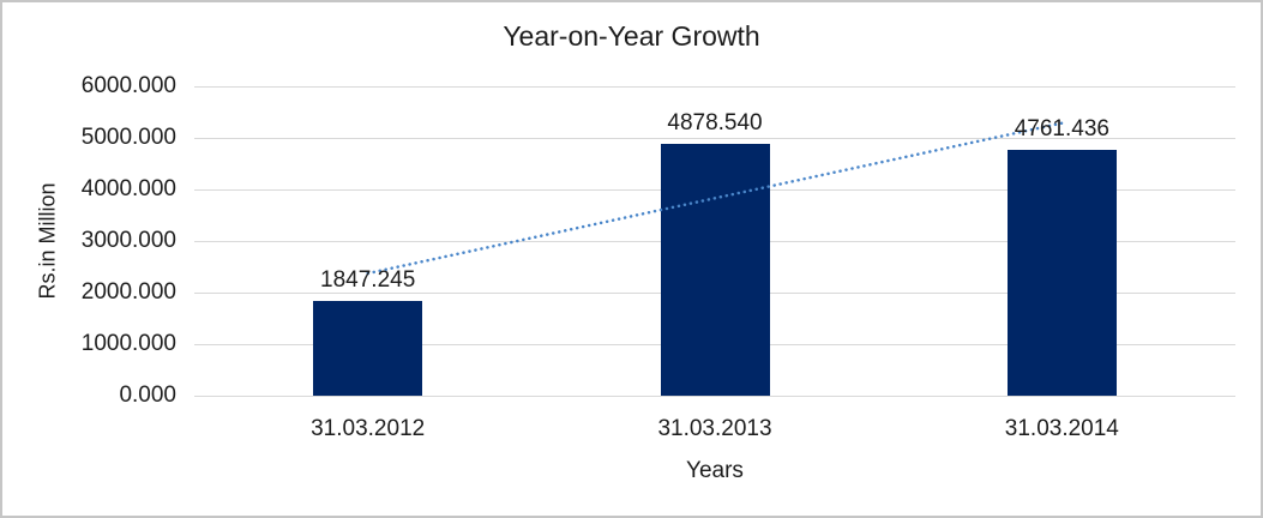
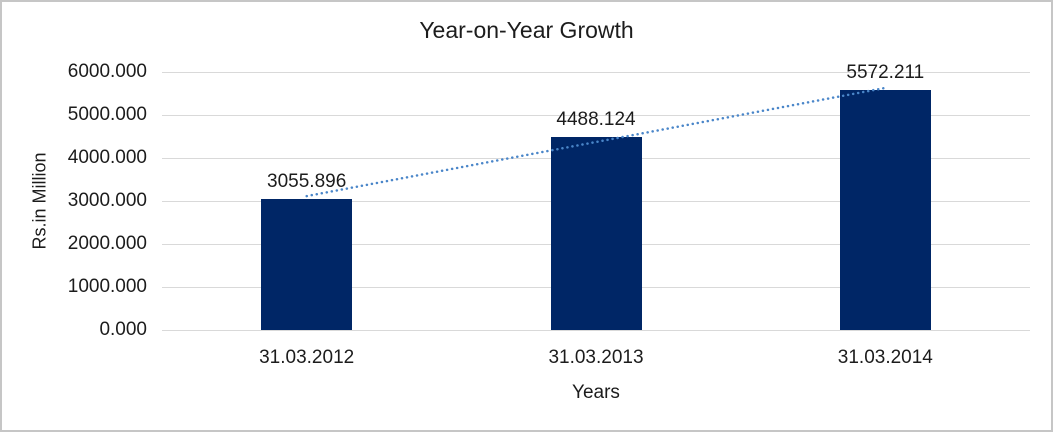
31.03.2012: 1847.245 -> 3055.896
31.03.2013: 4878.540 -> 4488.124
31.03.2014: 4761.436 -> 5572.211
